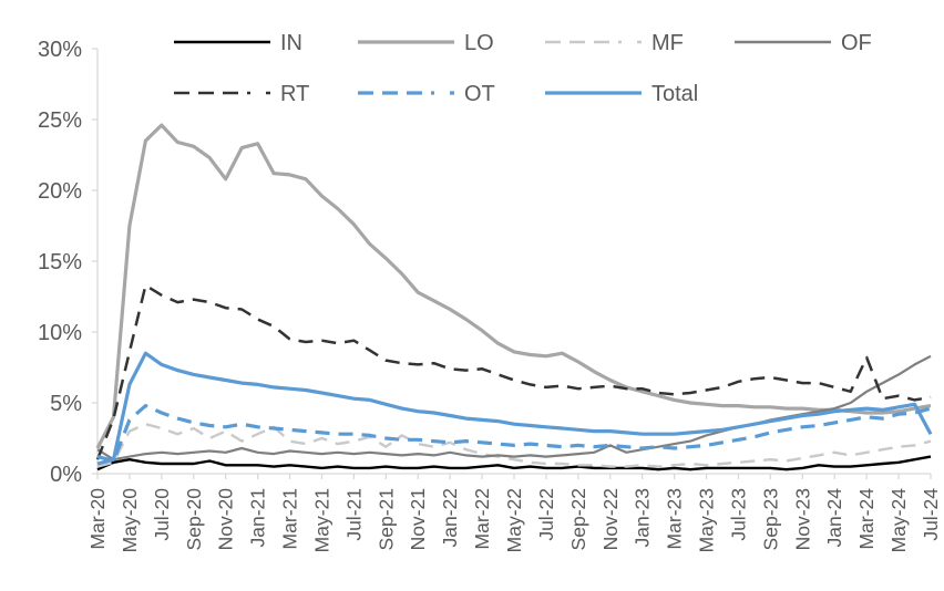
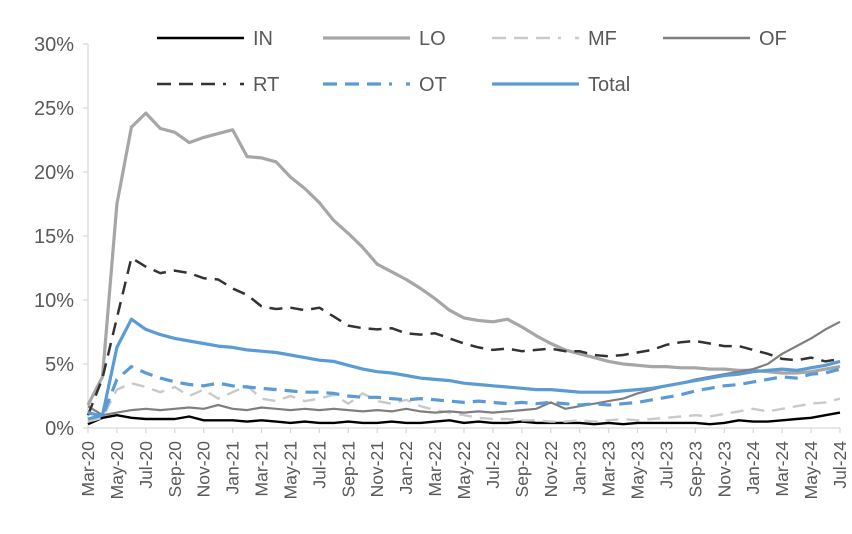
LO/Nov-20: 20.8% -> 22.7%
RT/Mar-24: 8.2% -> 5.4%
Total/Jul-24: 2.8% -> 5.2%
